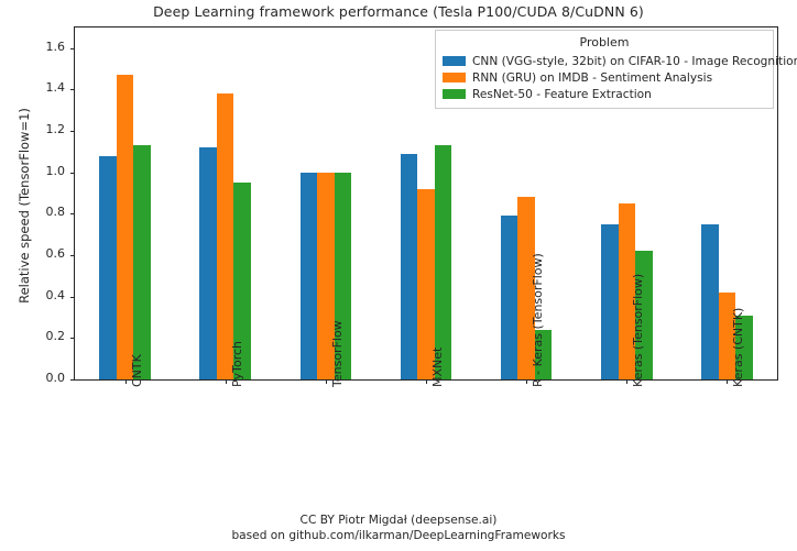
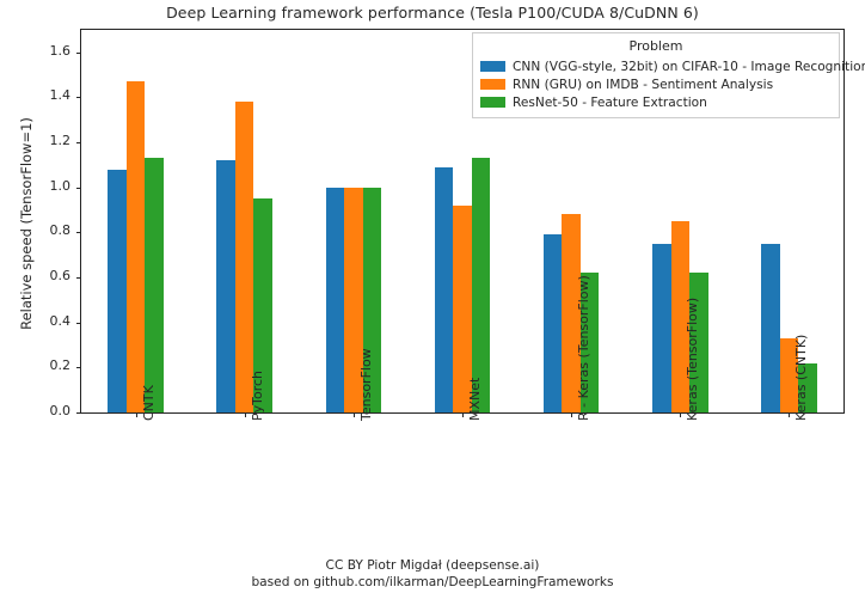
ResNet-50 - Feature Extraction/R - Keras (TensorFlow): 0.24 -> 0.62
RNN (GRU) on IMDB - Sentiment Analysis/Keras (CNTK): 0.42 -> 0.33
ResNet-50 - Feature Extraction/Keras (CNTK): 0.31 -> 0.22
